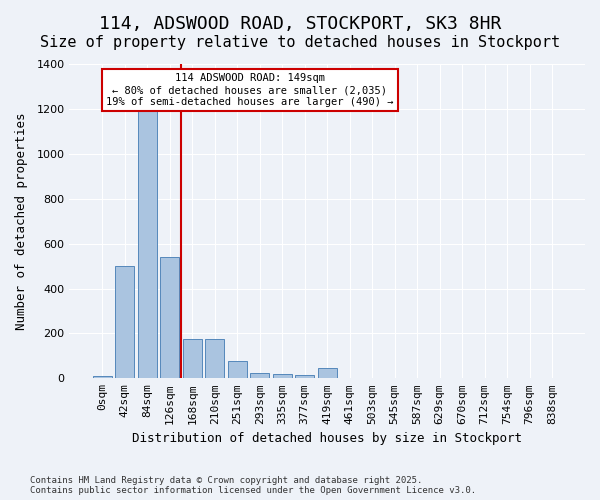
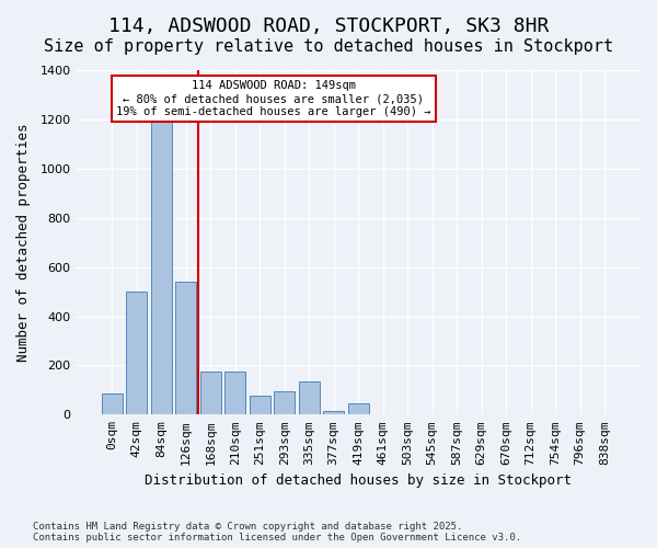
0sqm: 10 -> 85
293sqm: 25 -> 95
335sqm: 20 -> 135
